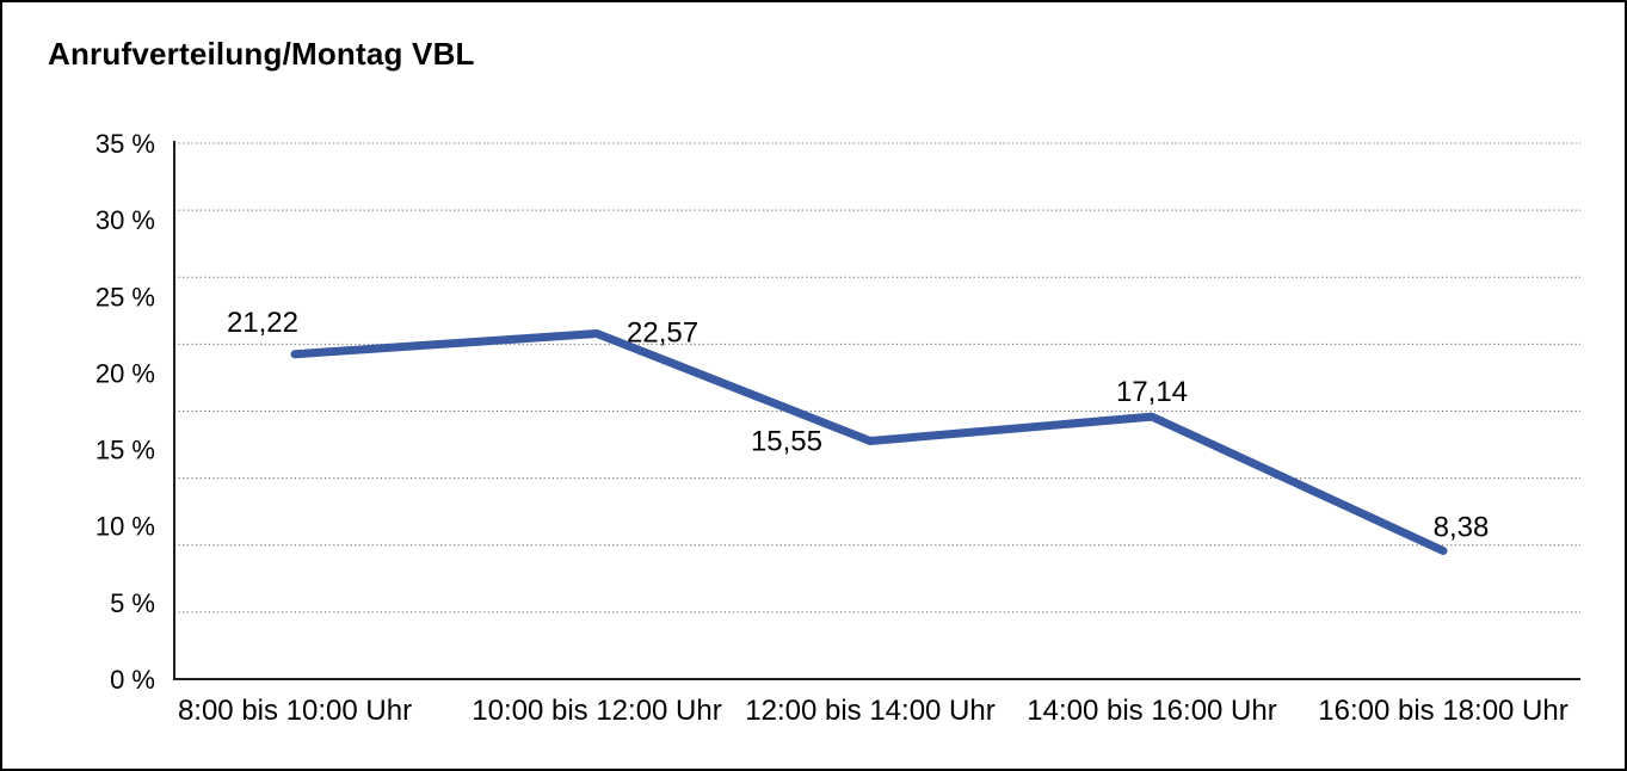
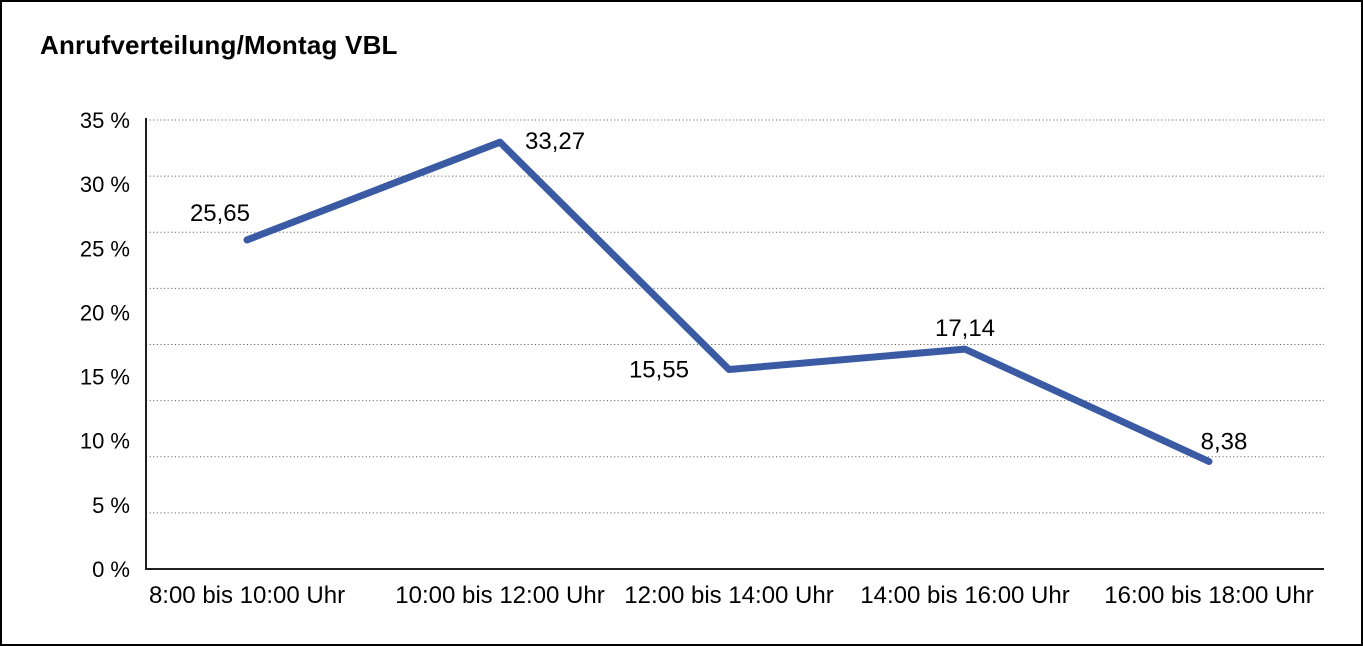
8:00 bis 10:00 Uhr: 21,22 -> 25,65
10:00 bis 12:00 Uhr: 22,57 -> 33,27
